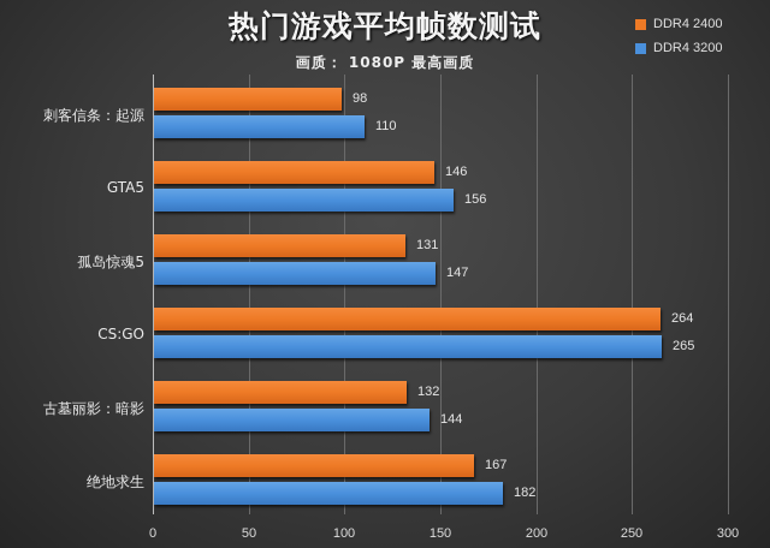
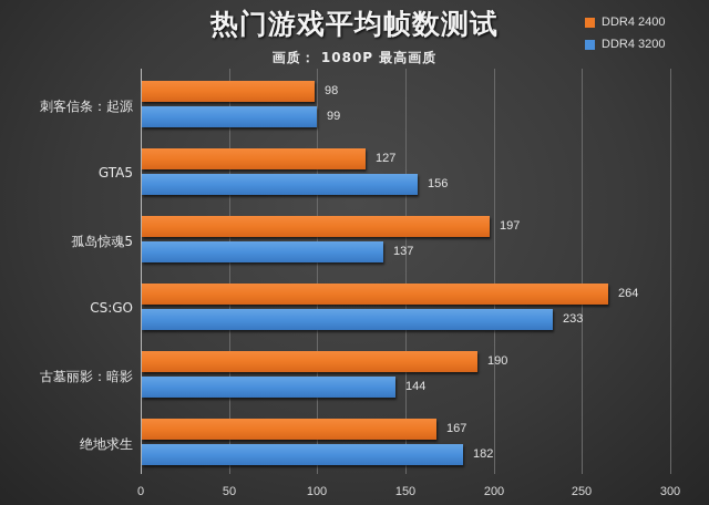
DDR4 3200/刺客信条：起源: 110 -> 99
DDR4 2400/GTA5: 146 -> 127
DDR4 2400/孤岛惊魂5: 131 -> 197
DDR4 3200/孤岛惊魂5: 147 -> 137
DDR4 3200/CS:GO: 265 -> 233
DDR4 2400/古墓丽影：暗影: 132 -> 190
